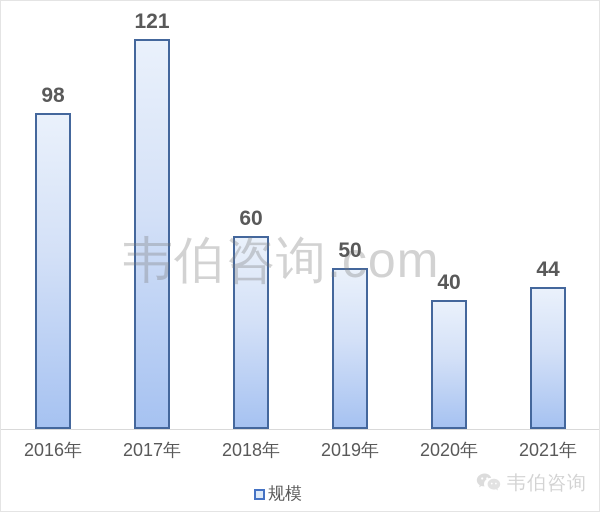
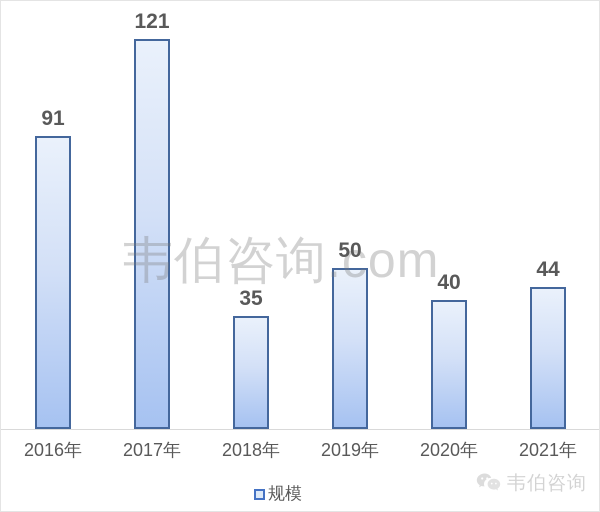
2016年: 98 -> 91
2018年: 60 -> 35
